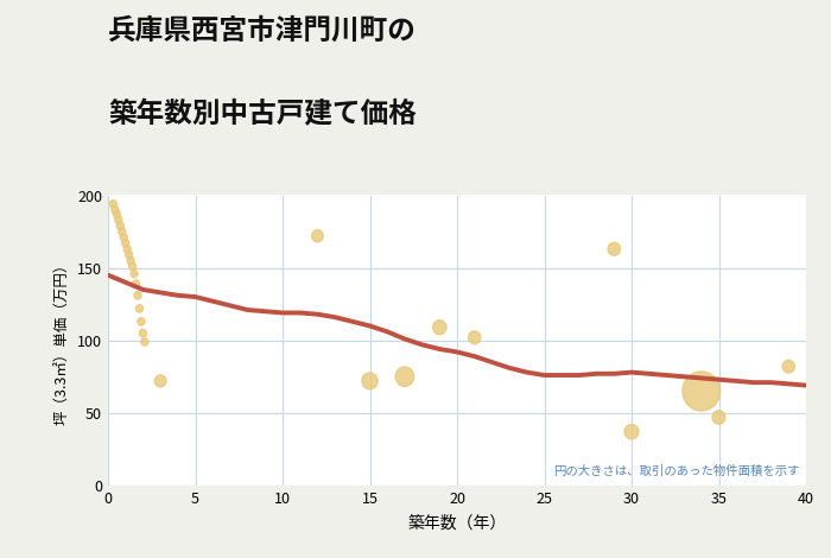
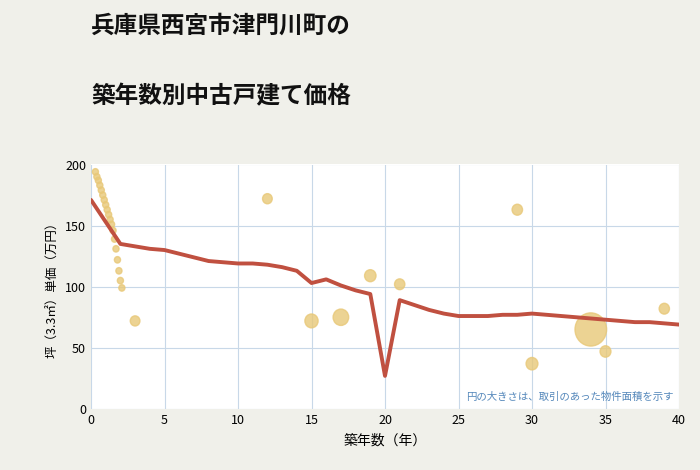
0: 145 -> 171
15: 110 -> 103
20: 92 -> 27
